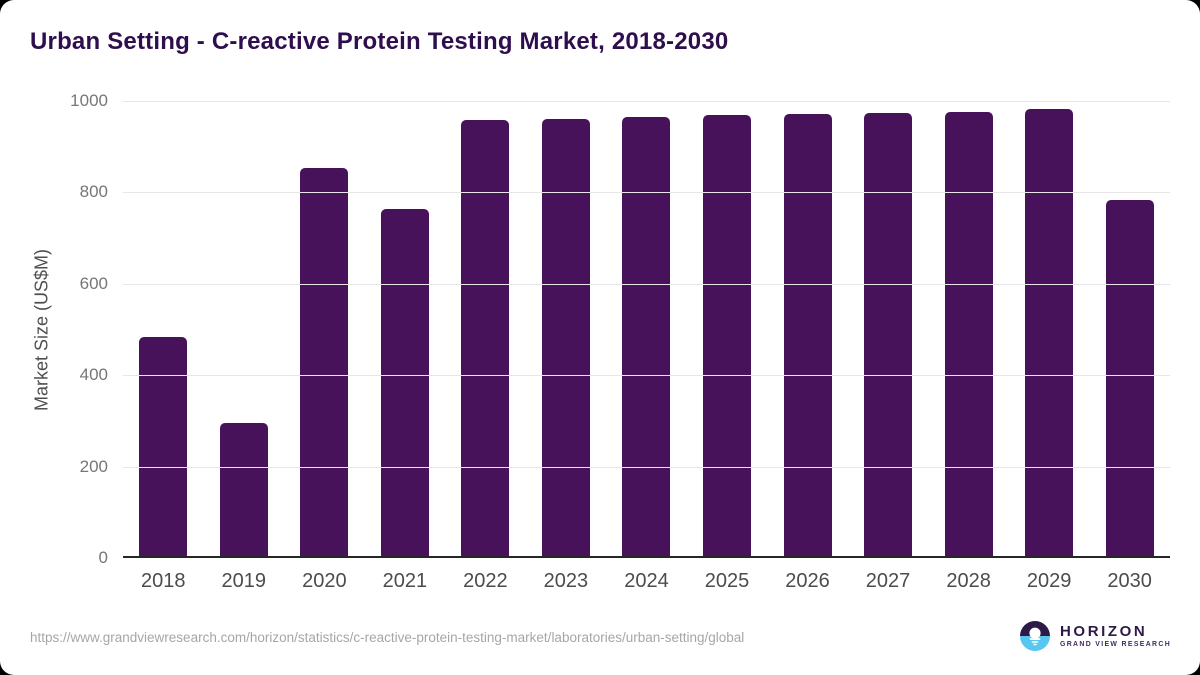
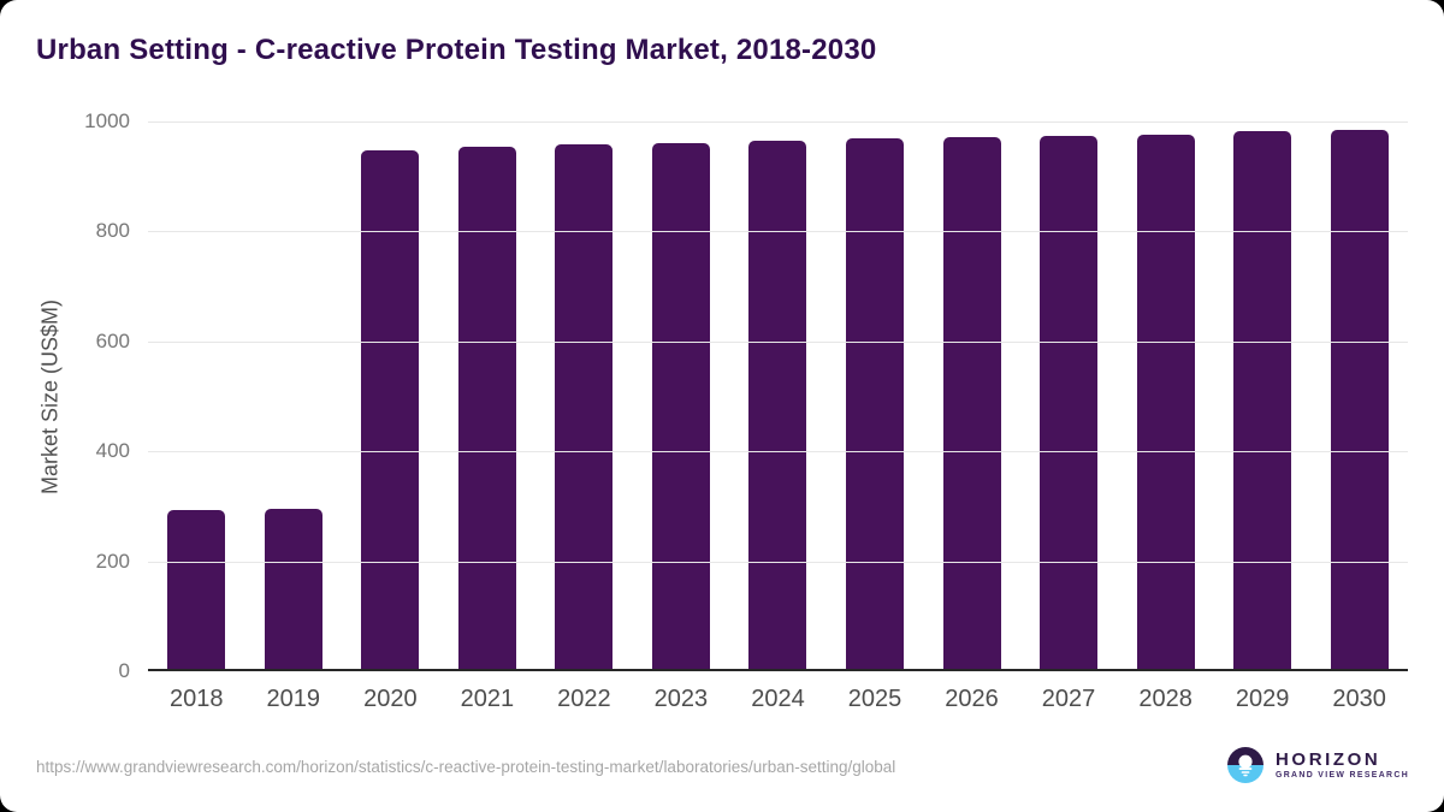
2018: 480 -> 290
2020: 850 -> 940
2021: 760 -> 950
2030: 780 -> 980
